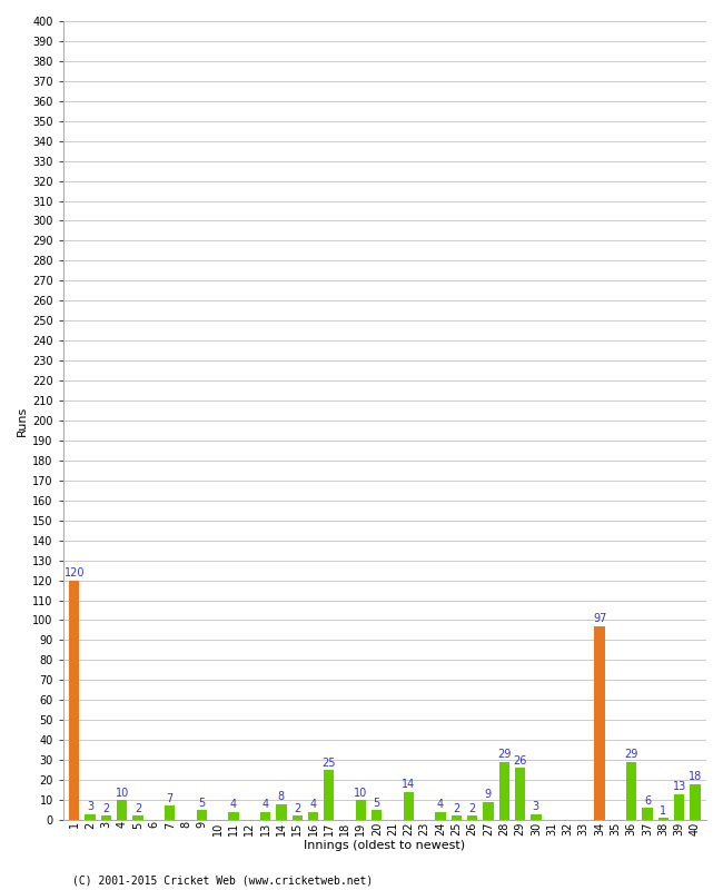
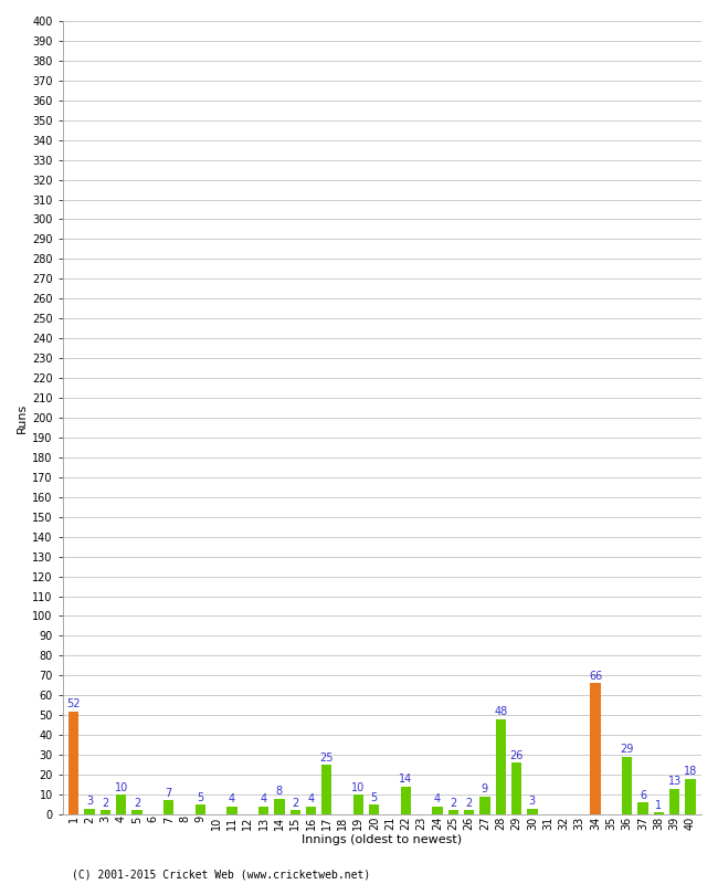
1: 120 -> 52
28: 29 -> 48
34: 97 -> 66
